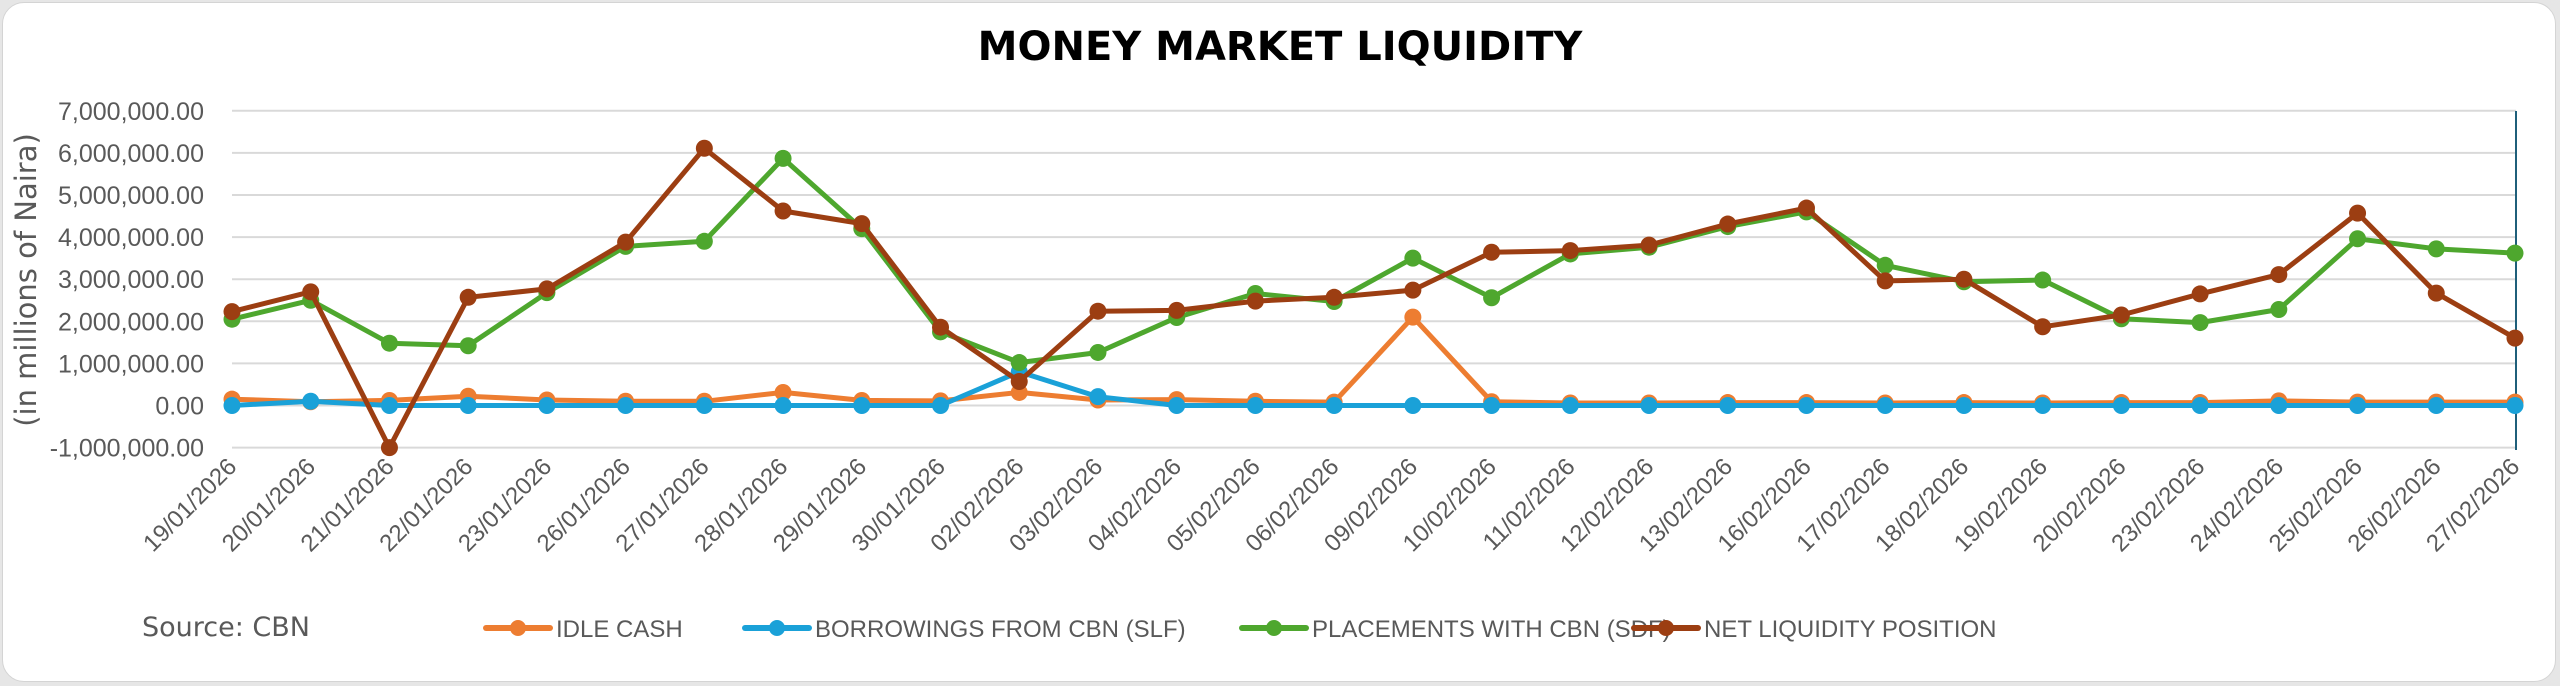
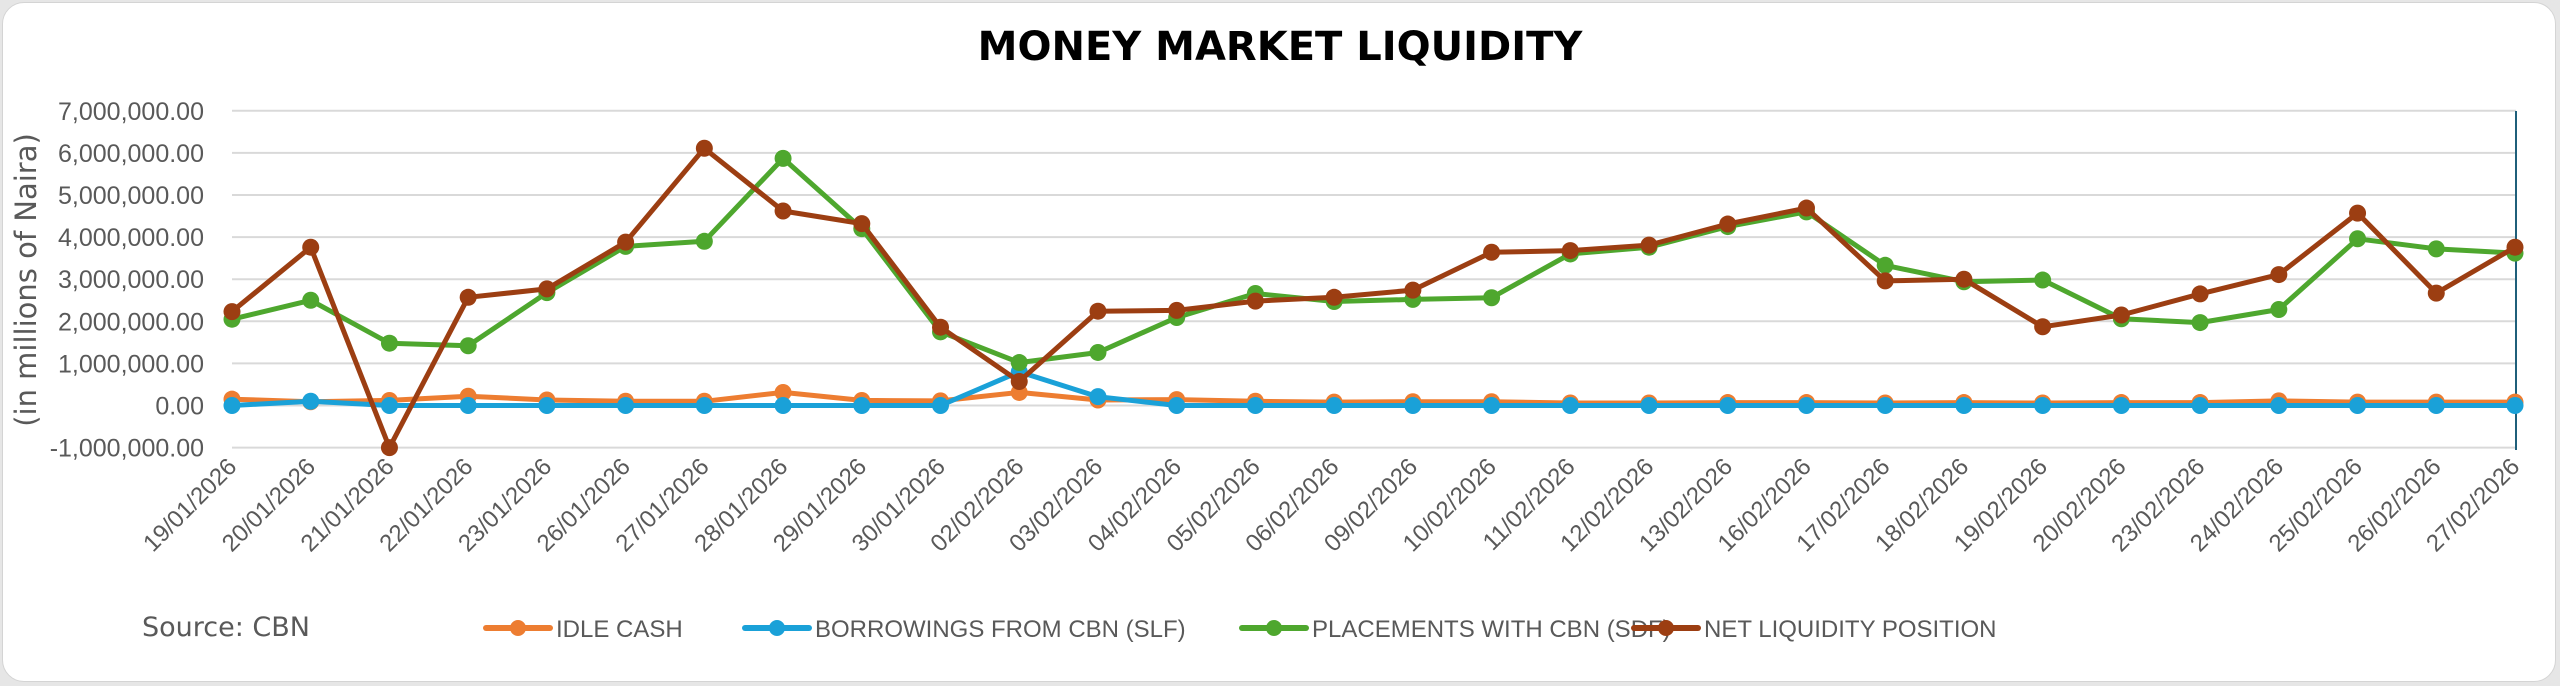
NET LIQUIDITY POSITION/20/01/2026: 2700000 -> 3800000
IDLE CASH/09/02/2026: 2100000 -> 100000
PLACEMENTS WITH CBN (SDF)/09/02/2026: 3500000 -> 2500000
NET LIQUIDITY POSITION/27/02/2026: 1600000 -> 3800000
